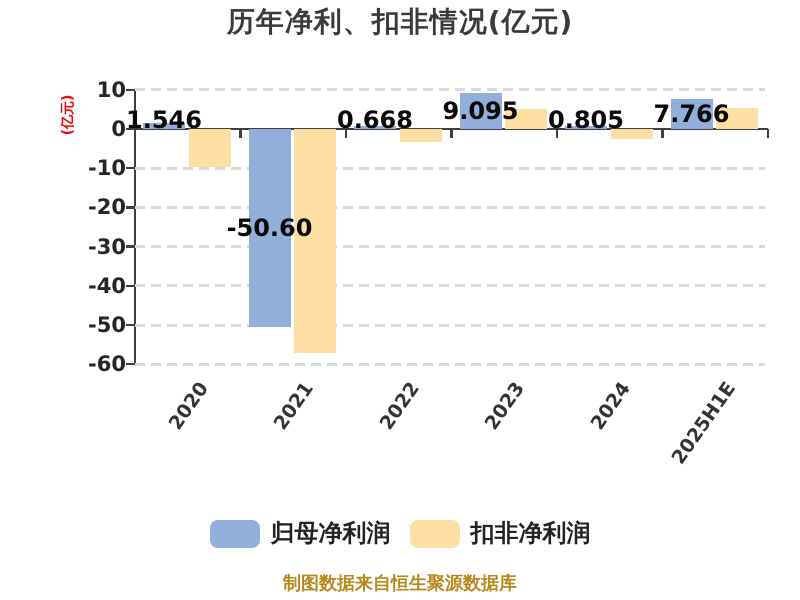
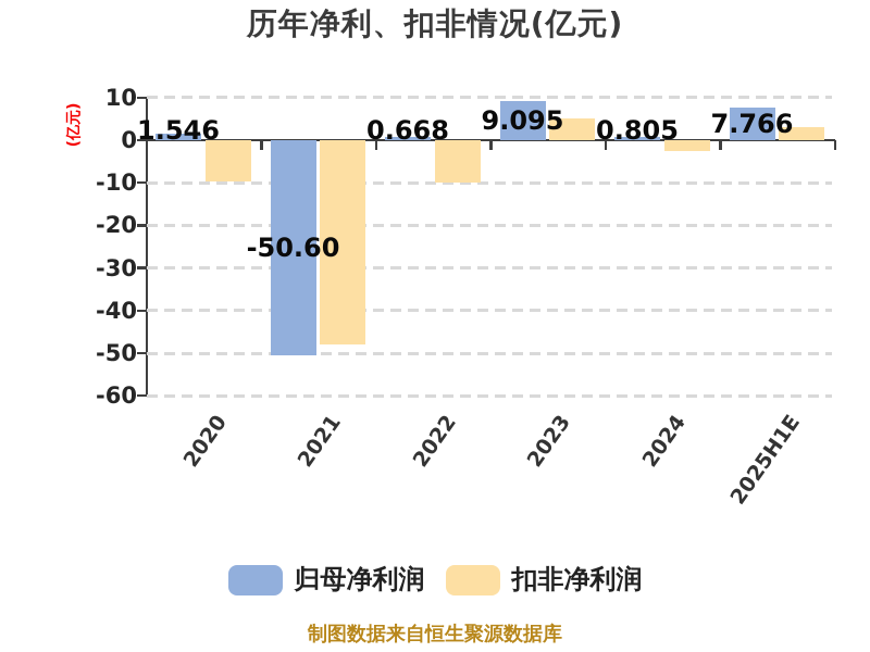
扣非净利润/2021: -57 -> -48
扣非净利润/2022: -3 -> -10
扣非净利润/2025H1E: 5 -> 3
